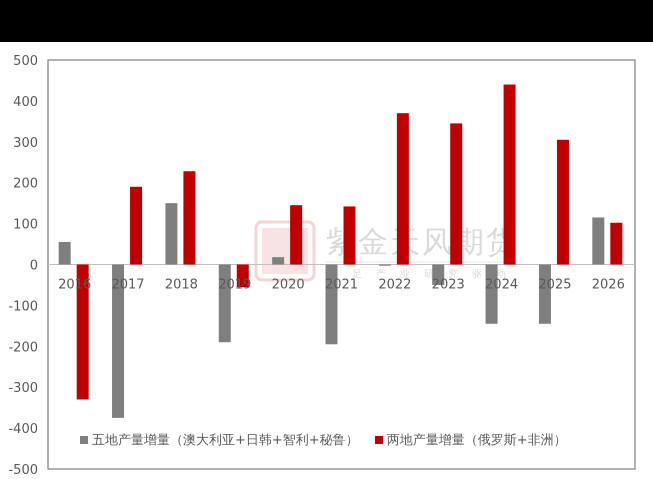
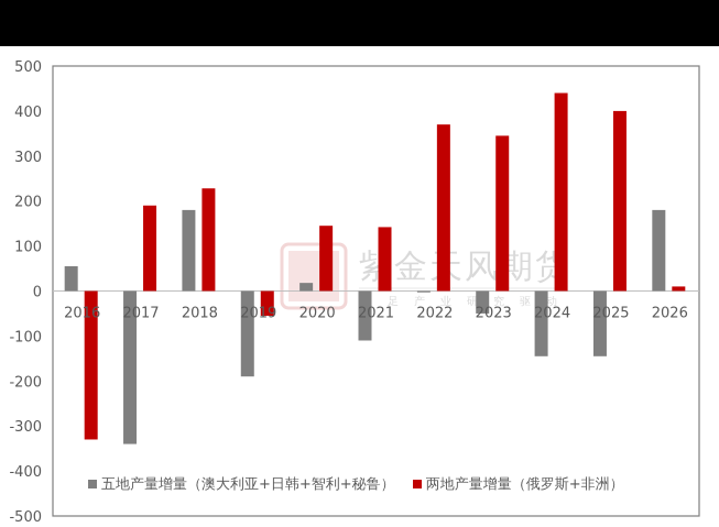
五地产量增量（澳大利亚+日韩+智利+秘鲁）/2017: -380 -> -340
五地产量增量（澳大利亚+日韩+智利+秘鲁）/2018: 150 -> 180
五地产量增量（澳大利亚+日韩+智利+秘鲁）/2021: -200 -> -110
两地产量增量（俄罗斯+非洲）/2025: 300 -> 400
五地产量增量（澳大利亚+日韩+智利+秘鲁）/2026: 120 -> 180
两地产量增量（俄罗斯+非洲）/2026: 100 -> 10
